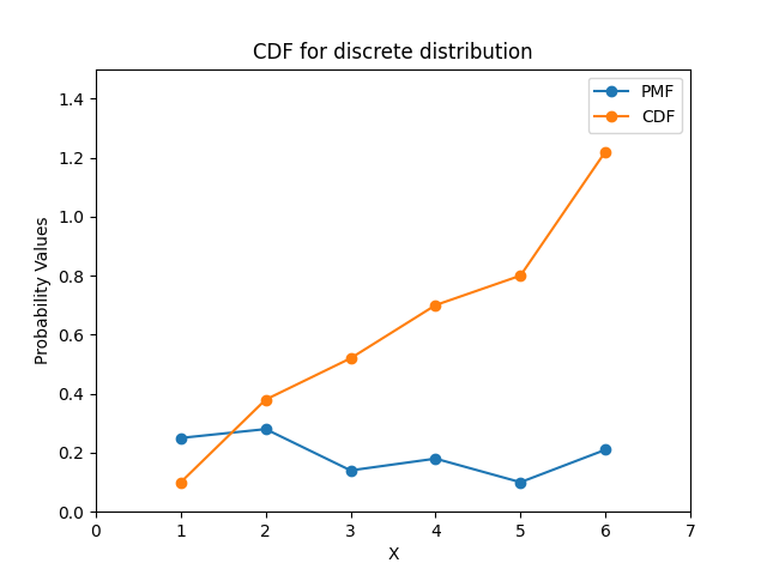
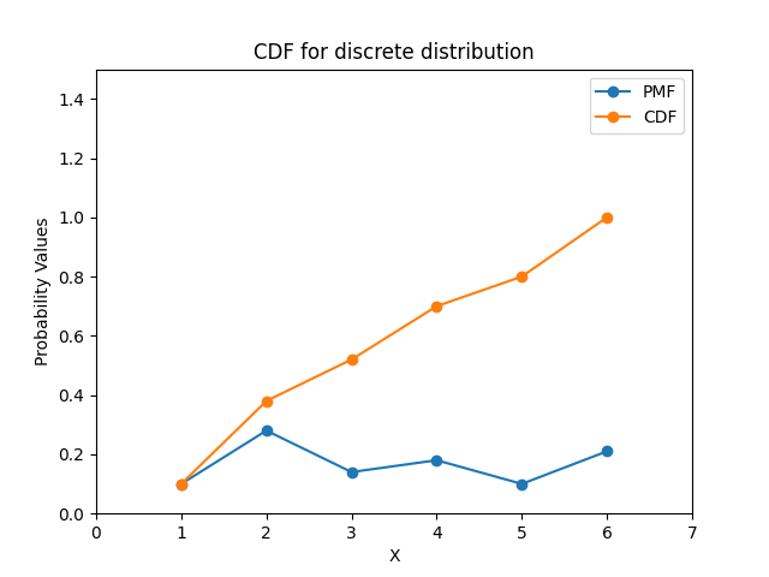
PMF/1: 0.25 -> 0.10
CDF/6: 1.22 -> 1.00
